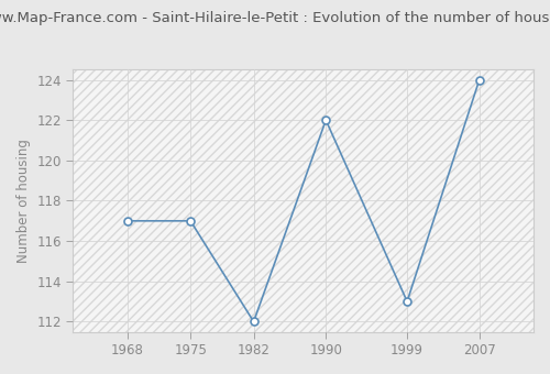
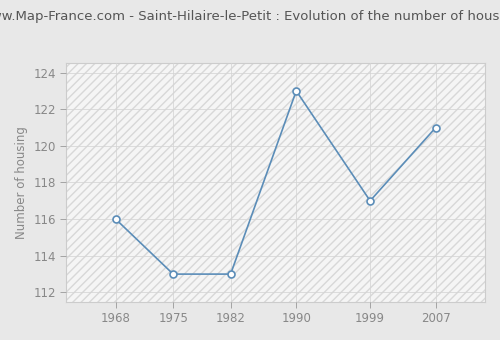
1968: 117 -> 116
1975: 117 -> 113
1982: 112 -> 113
1990: 122 -> 123
1999: 113 -> 117
2007: 124 -> 121
